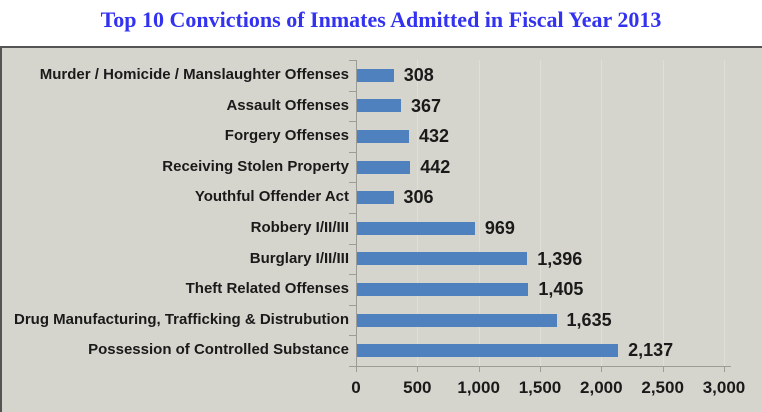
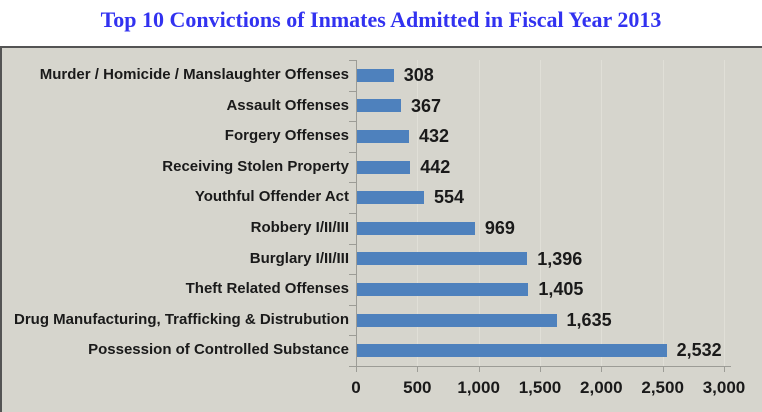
Youthful Offender Act: 306 -> 554
Possession of Controlled Substance: 2,137 -> 2,532
